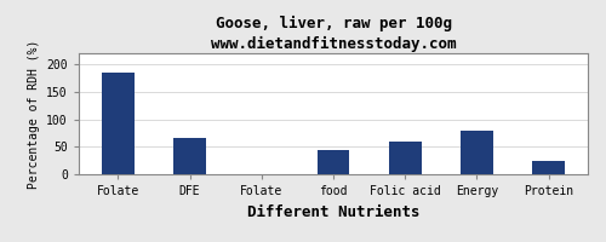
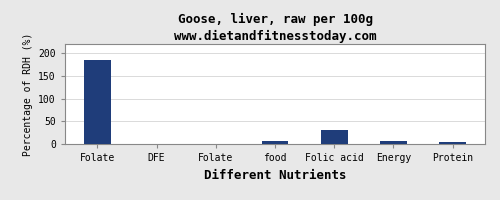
DFE: 65 -> 0
food: 45 -> 7
Folic acid: 60 -> 30
Energy: 80 -> 7
Protein: 25 -> 5
